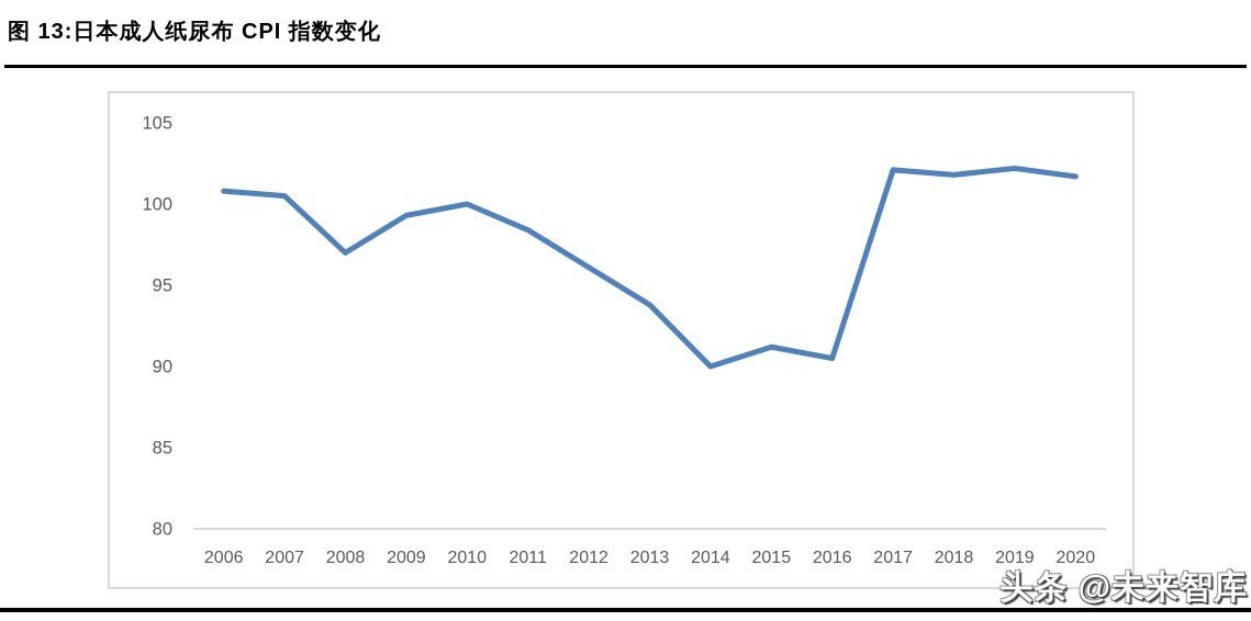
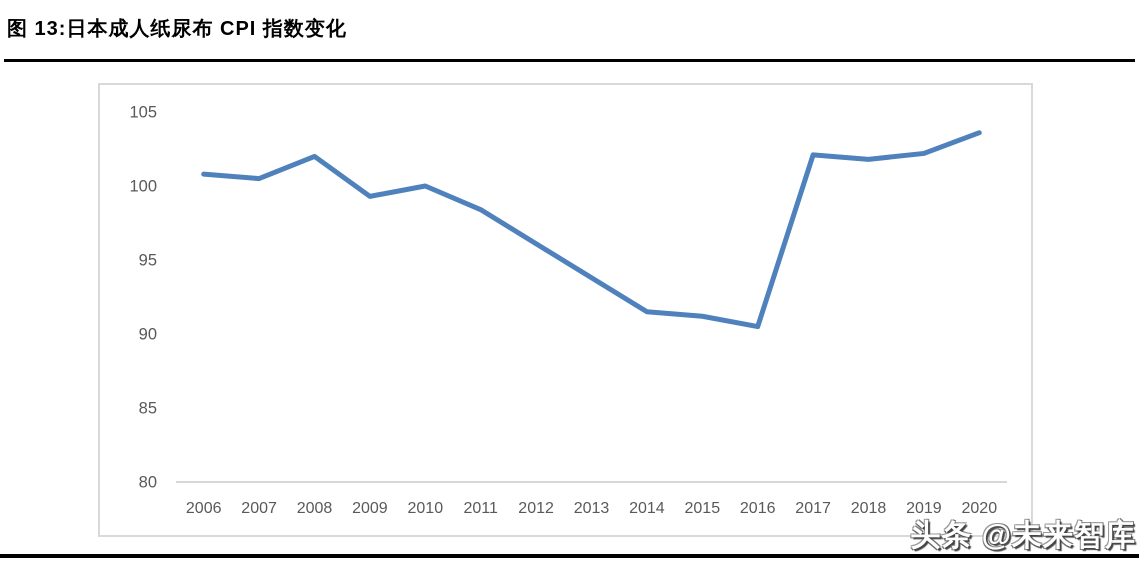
2008: 97.0 -> 102.0
2014: 90.0 -> 91.5
2020: 101.7 -> 103.6
